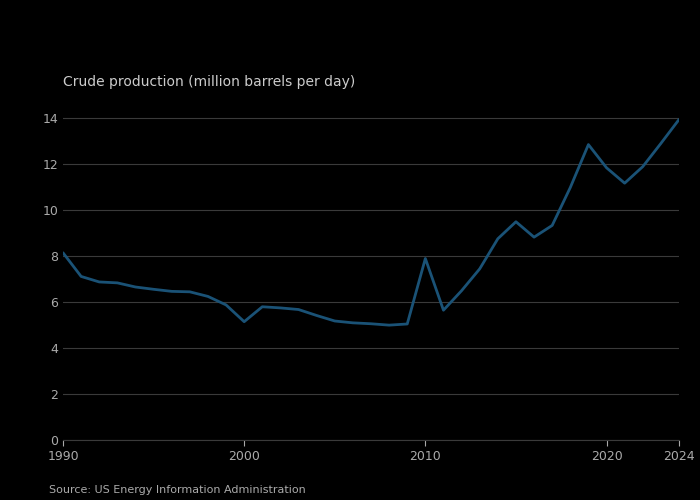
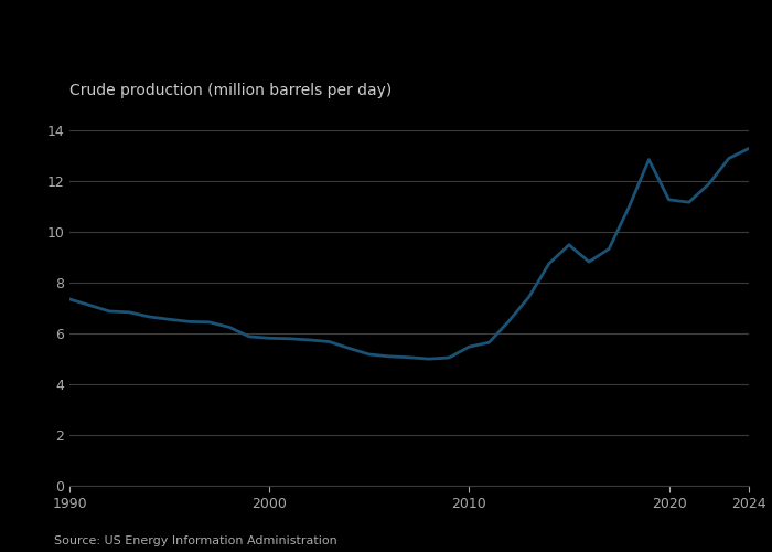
1990: 8.15 -> 7.36
2000: 5.15 -> 5.82
2010: 7.90 -> 5.48
2020: 11.85 -> 11.28
2024: 13.95 -> 13.30
